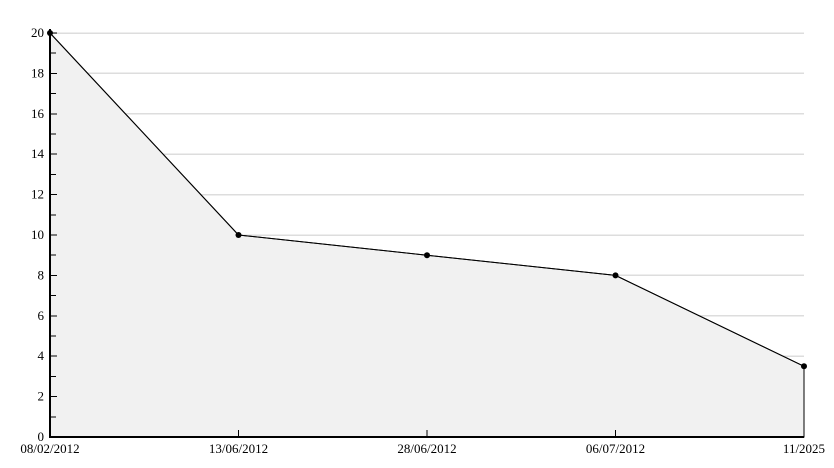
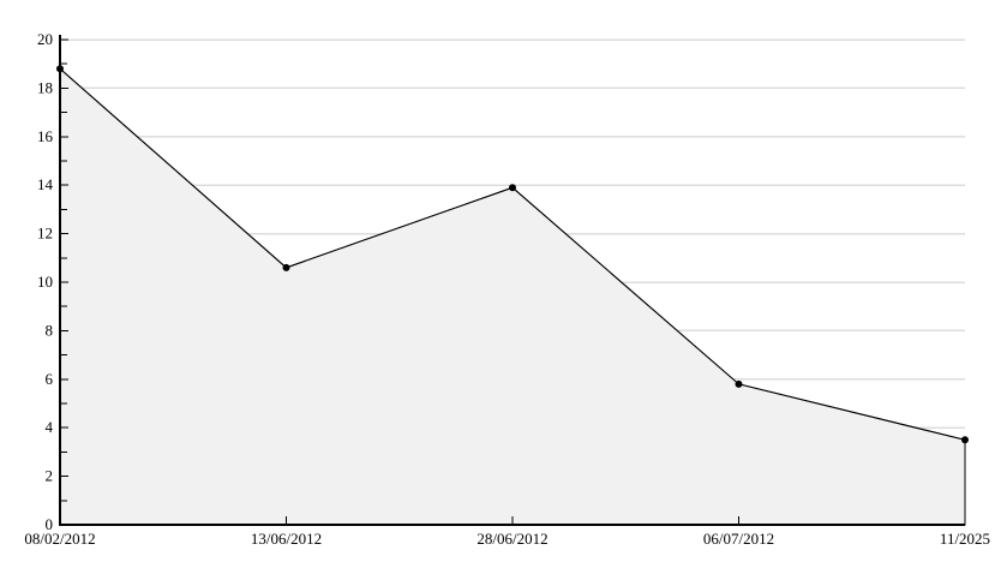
08/02/2012: 20.0 -> 18.8
13/06/2012: 10.0 -> 10.6
28/06/2012: 9.0 -> 13.9
06/07/2012: 8.0 -> 5.8
